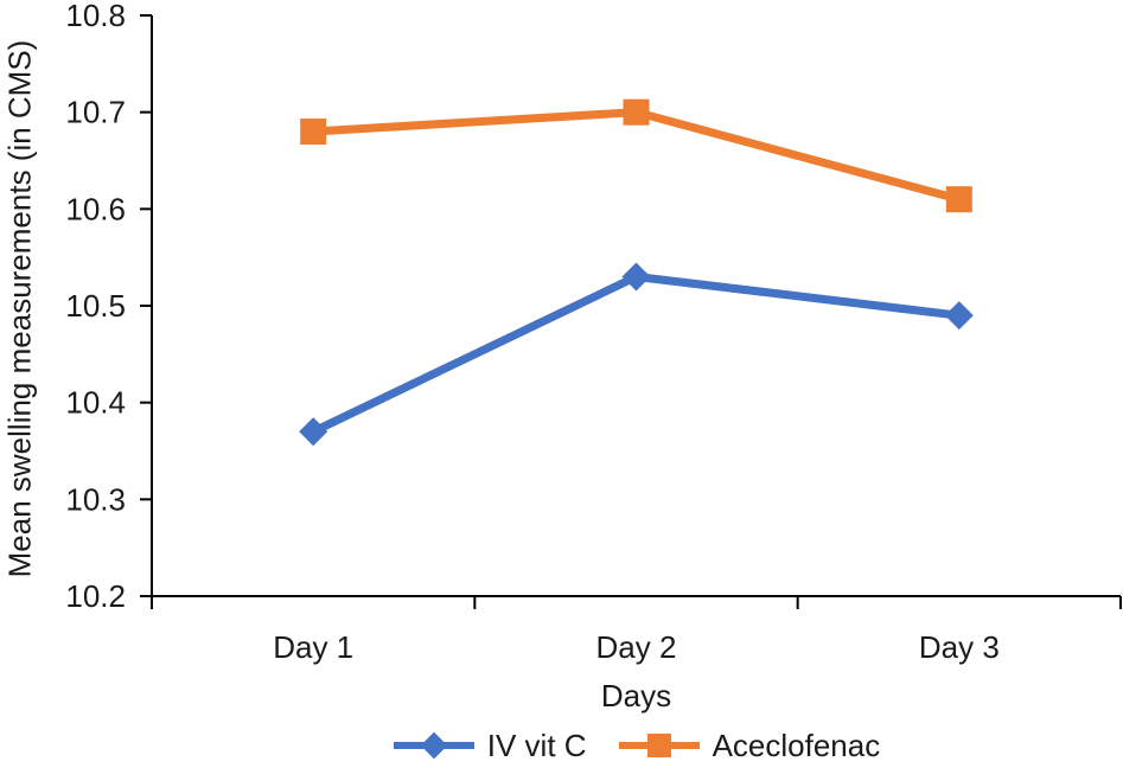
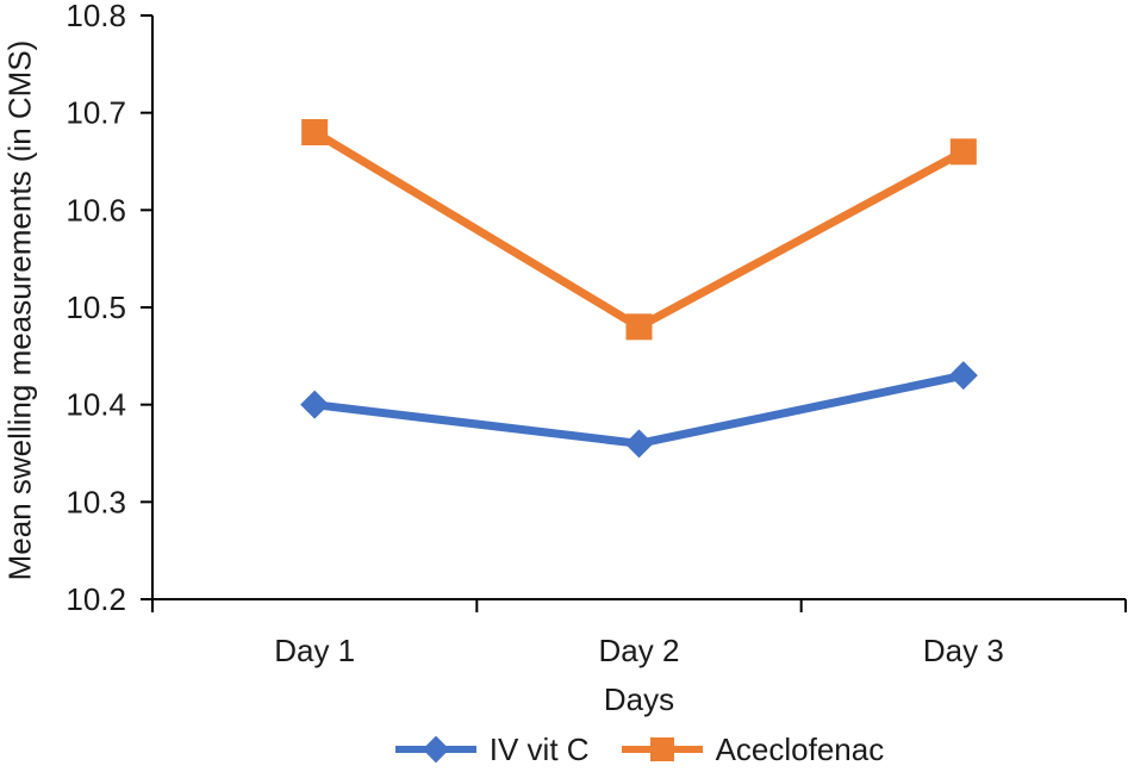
IV vit C/Day 1: 10.37 -> 10.40
IV vit C/Day 2: 10.53 -> 10.36
Aceclofenac/Day 2: 10.70 -> 10.48
IV vit C/Day 3: 10.49 -> 10.43
Aceclofenac/Day 3: 10.61 -> 10.66
